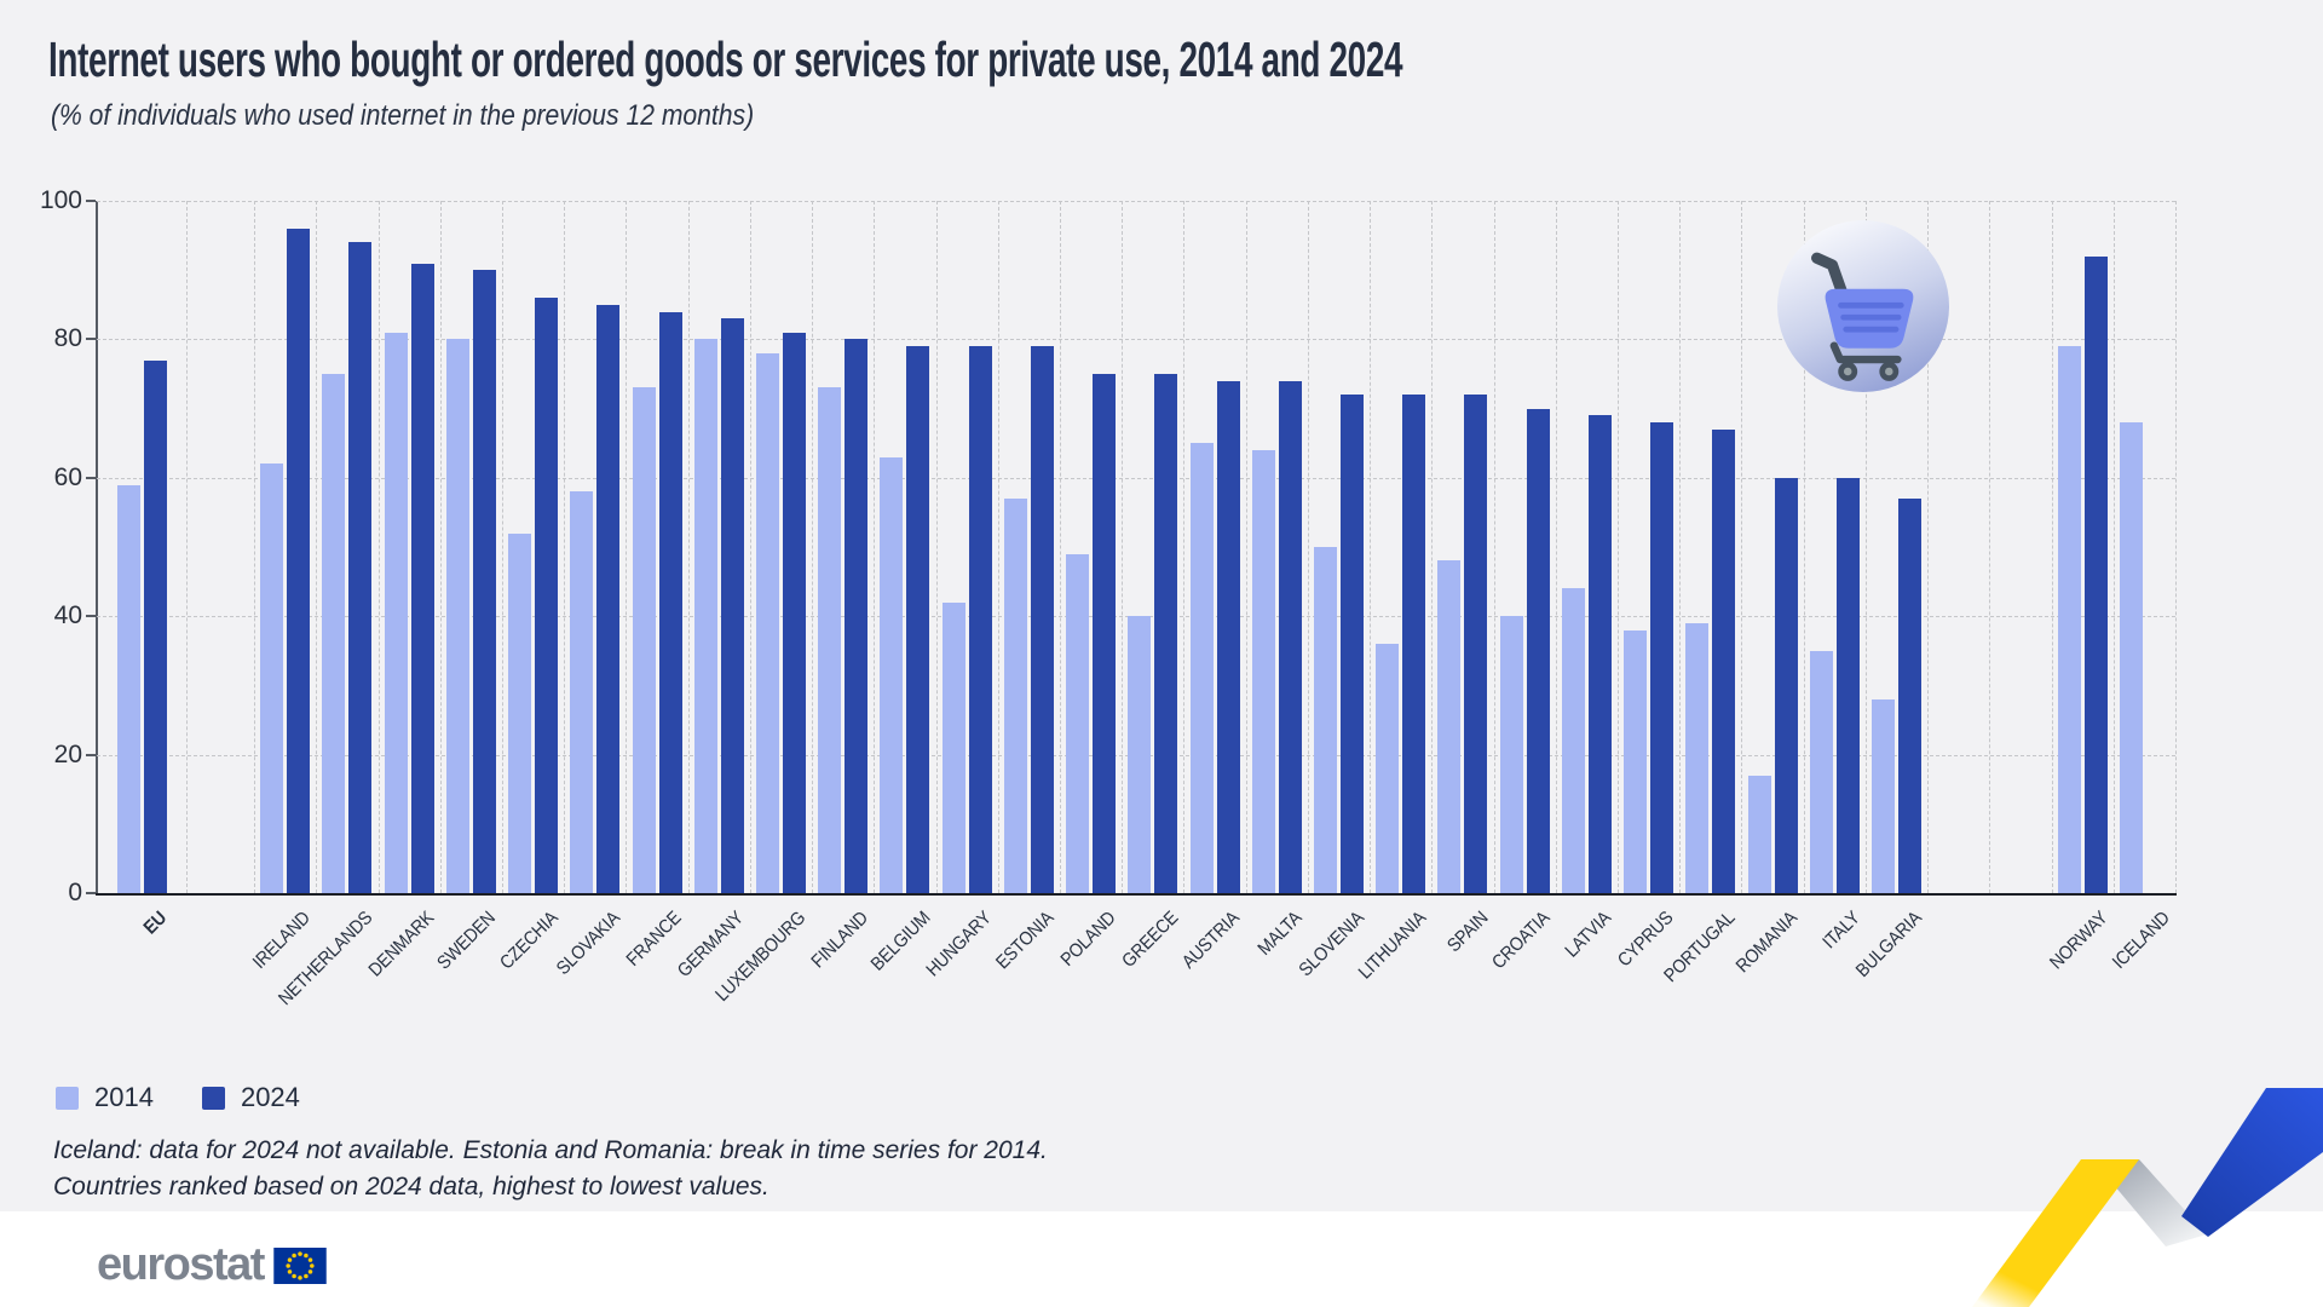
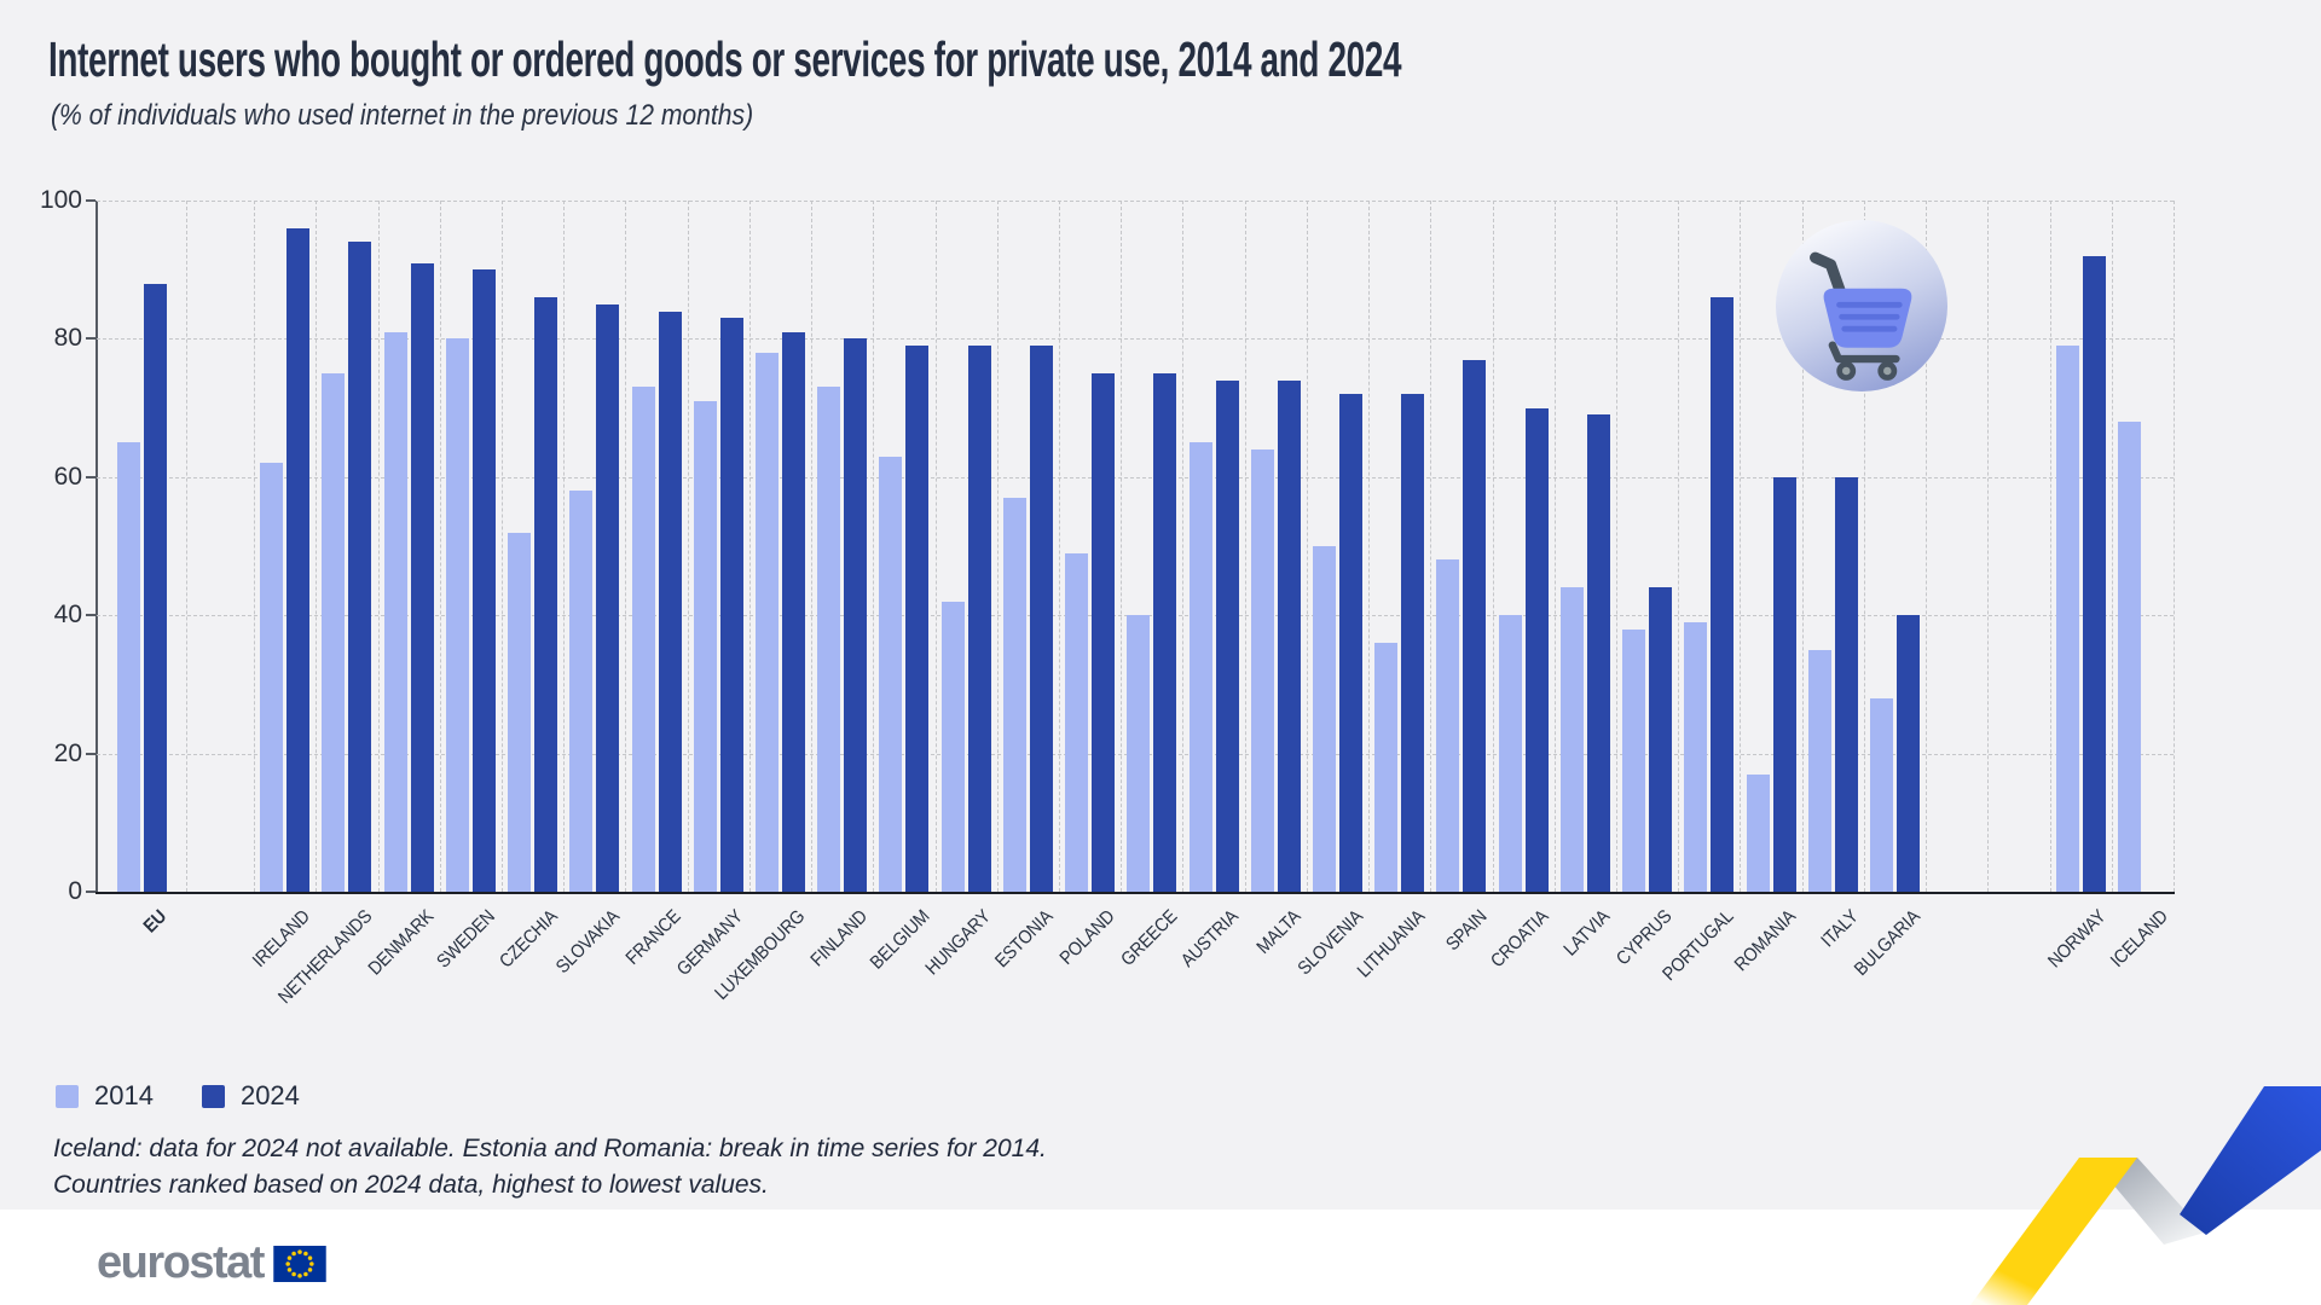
2014/EU: 59 -> 65
2024/EU: 77 -> 88
2014/GERMANY: 80 -> 71
2024/SPAIN: 72 -> 77
2024/CYPRUS: 68 -> 44
2024/PORTUGAL: 67 -> 86
2024/BULGARIA: 57 -> 40
